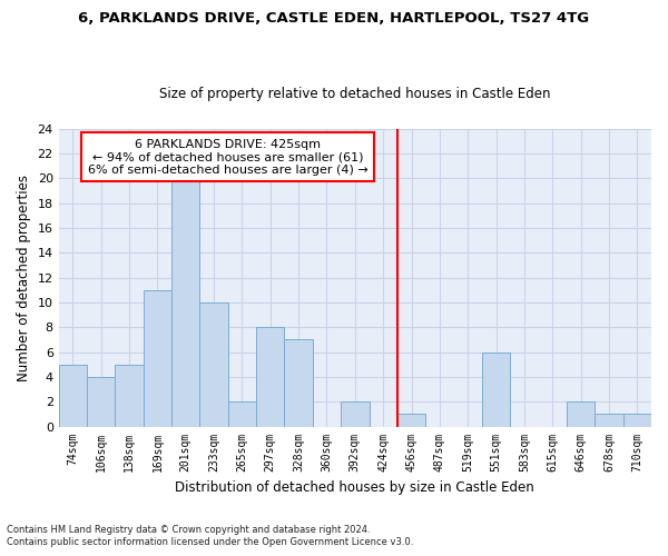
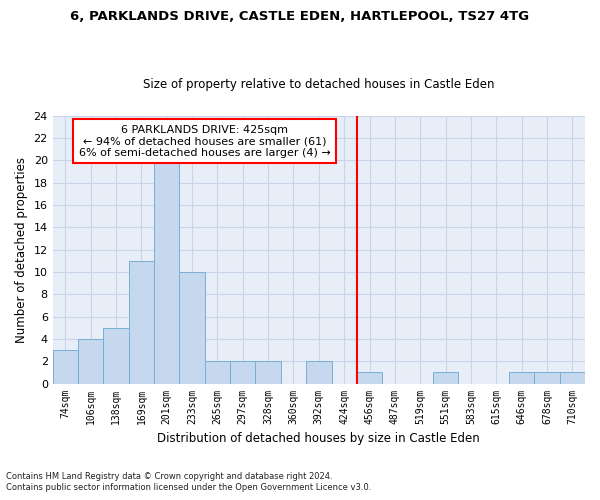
74sqm: 5 -> 3
297sqm: 8 -> 2
328sqm: 7 -> 2
551sqm: 6 -> 1
646sqm: 2 -> 1
